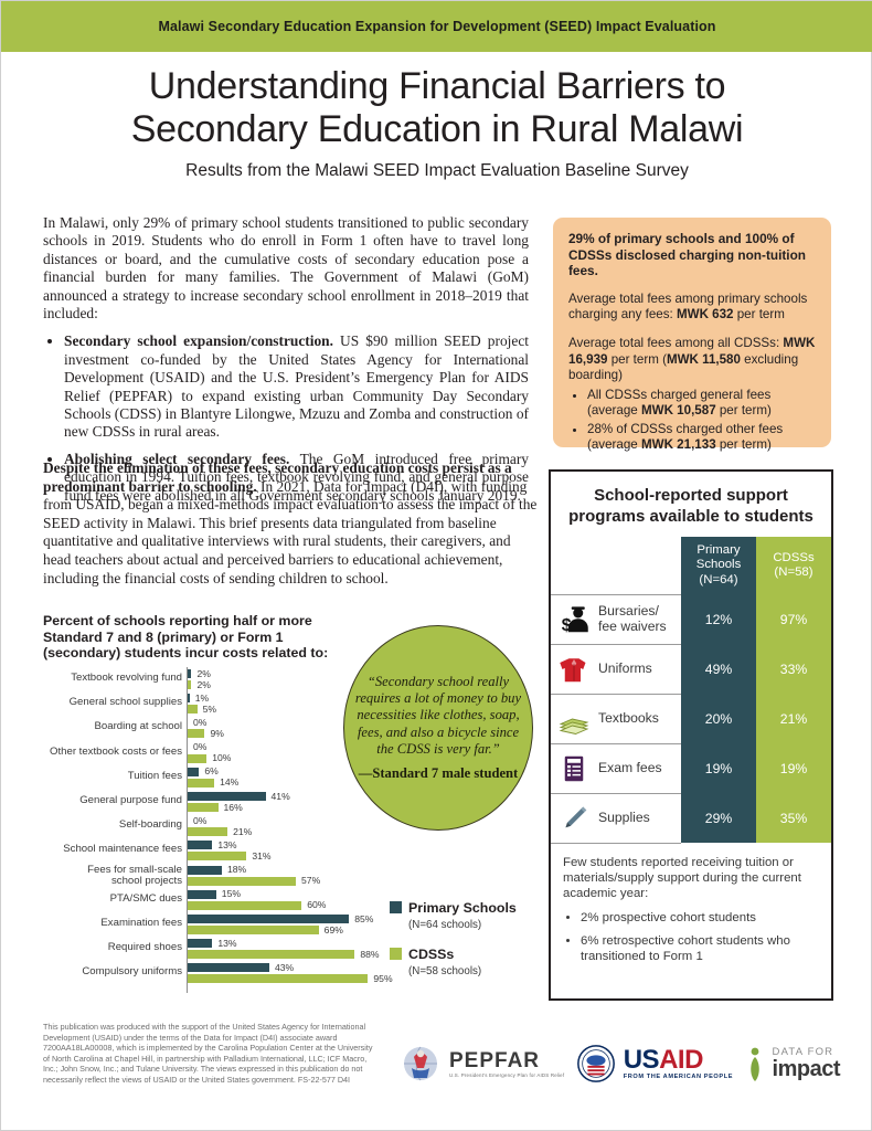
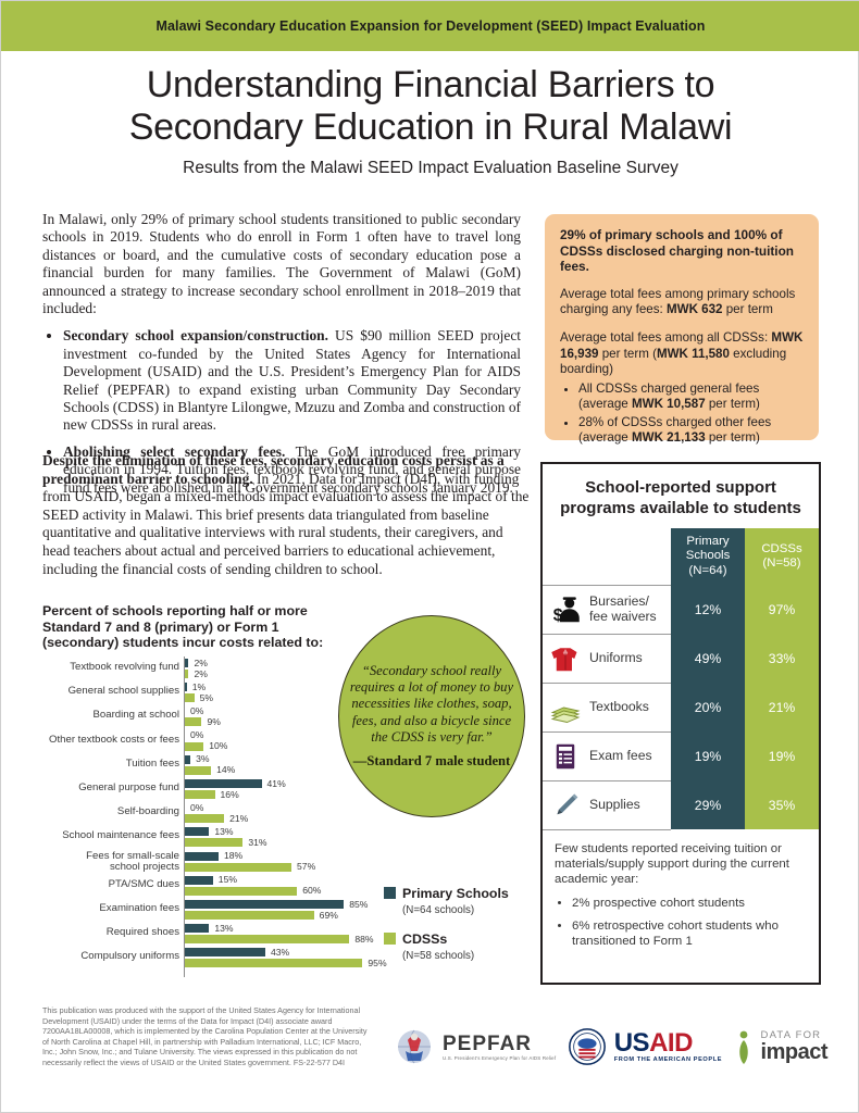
Primary Schools/Tuition fees: 6% -> 3%
